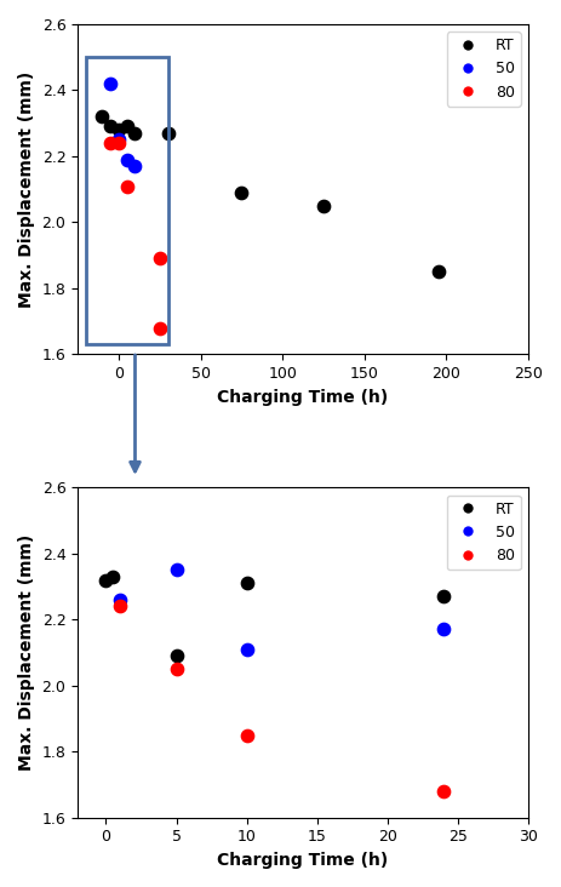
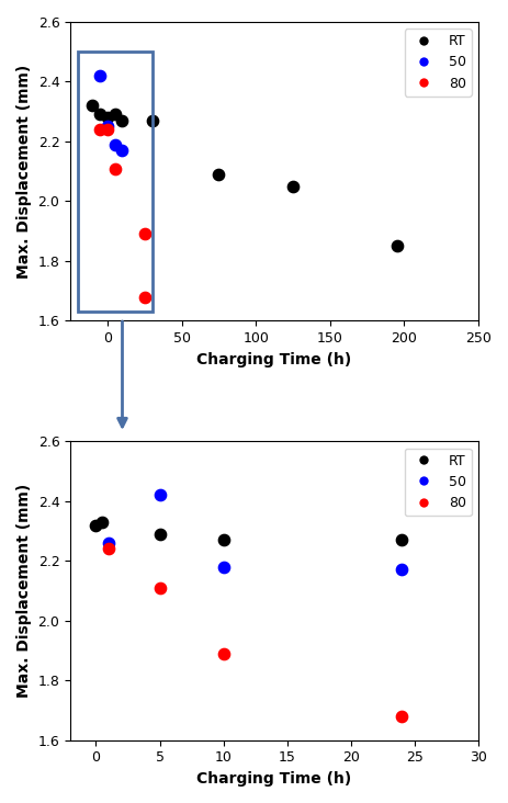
RT/5: 2.09 -> 2.29
50/5: 2.35 -> 2.42
80/5: 2.05 -> 2.11
RT/10: 2.31 -> 2.27
50/10: 2.11 -> 2.18
80/10: 1.85 -> 1.89
